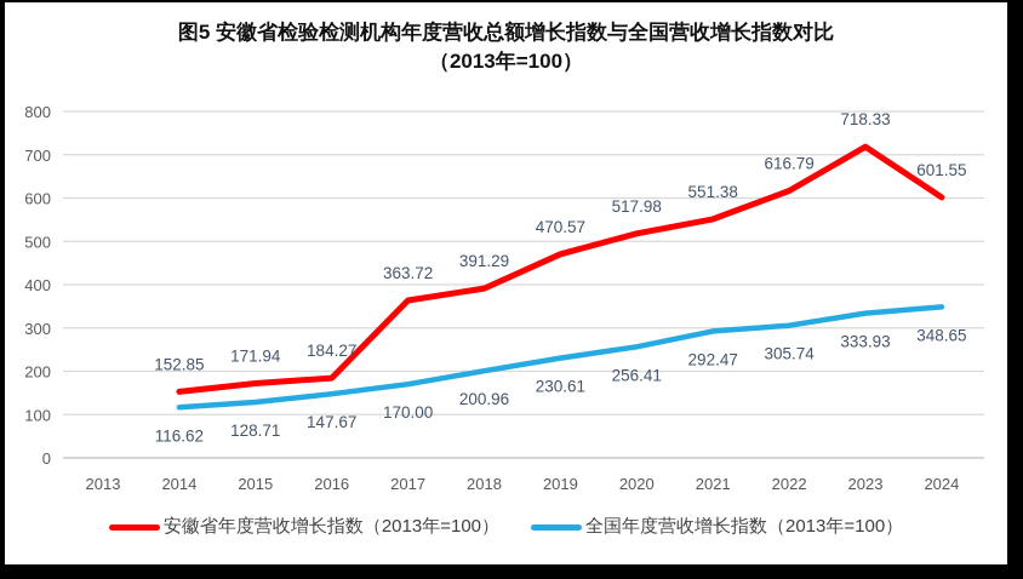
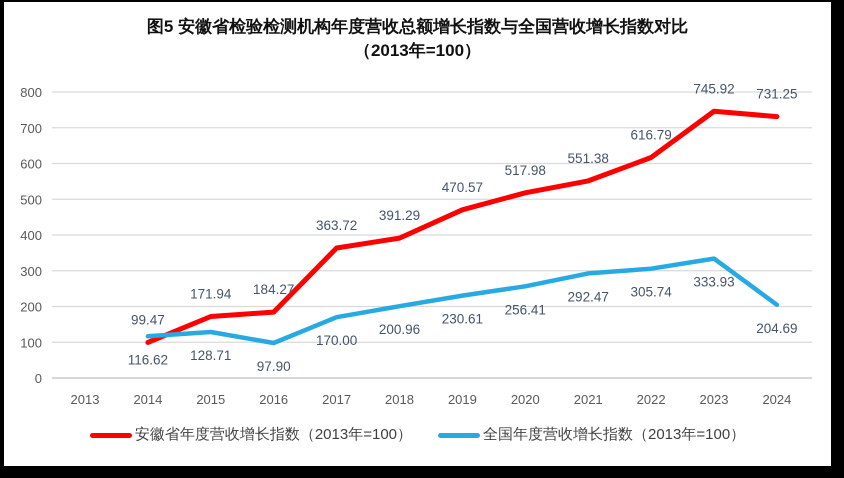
安徽省年度营收增长指数（2013年=100）/2014: 152.85 -> 99.47
全国年度营收增长指数（2013年=100）/2016: 147.67 -> 97.90
安徽省年度营收增长指数（2013年=100）/2023: 718.33 -> 745.92
安徽省年度营收增长指数（2013年=100）/2024: 601.55 -> 731.25
全国年度营收增长指数（2013年=100）/2024: 348.65 -> 204.69
